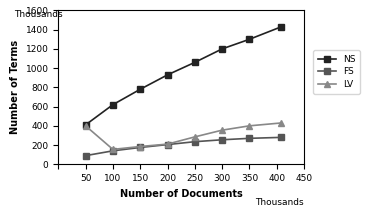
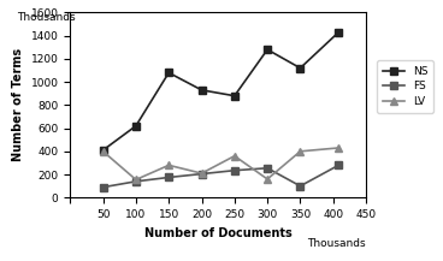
NS/150: 780 -> 1080
LV/150: 180 -> 280
NS/250: 1060 -> 880
LV/250: 280 -> 360
NS/300: 1200 -> 1280
LV/300: 360 -> 160
NS/350: 1300 -> 1120
FS/350: 270 -> 100
